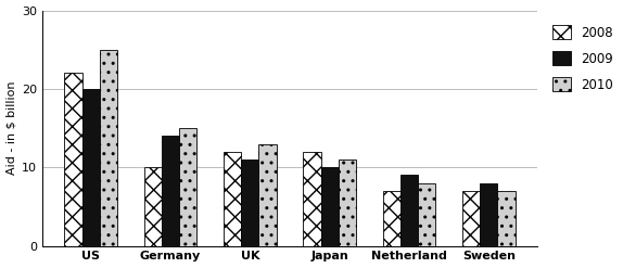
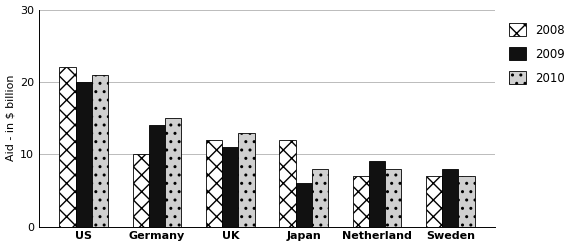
2010/US: 25 -> 21
2009/Japan: 10 -> 6
2010/Japan: 11 -> 8
